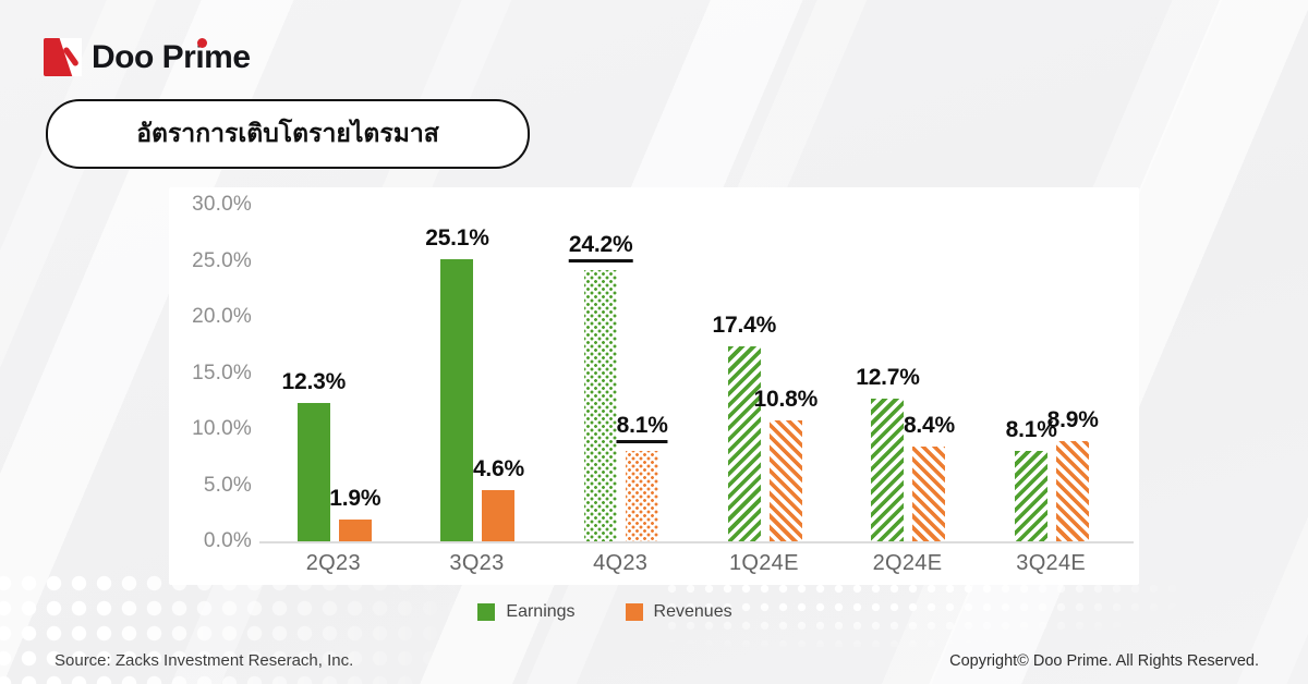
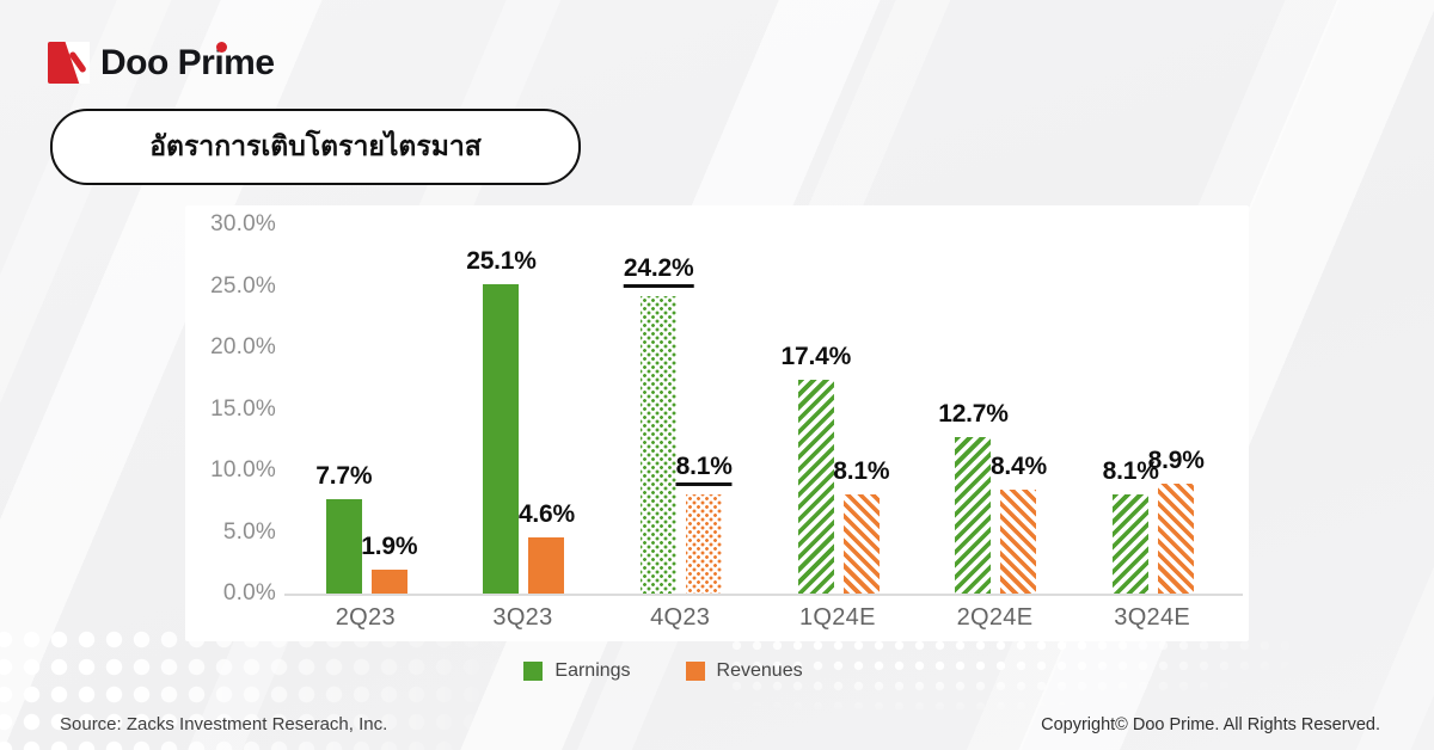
Earnings/2Q23: 12.3% -> 7.7%
Revenues/1Q24E: 10.8% -> 8.1%
